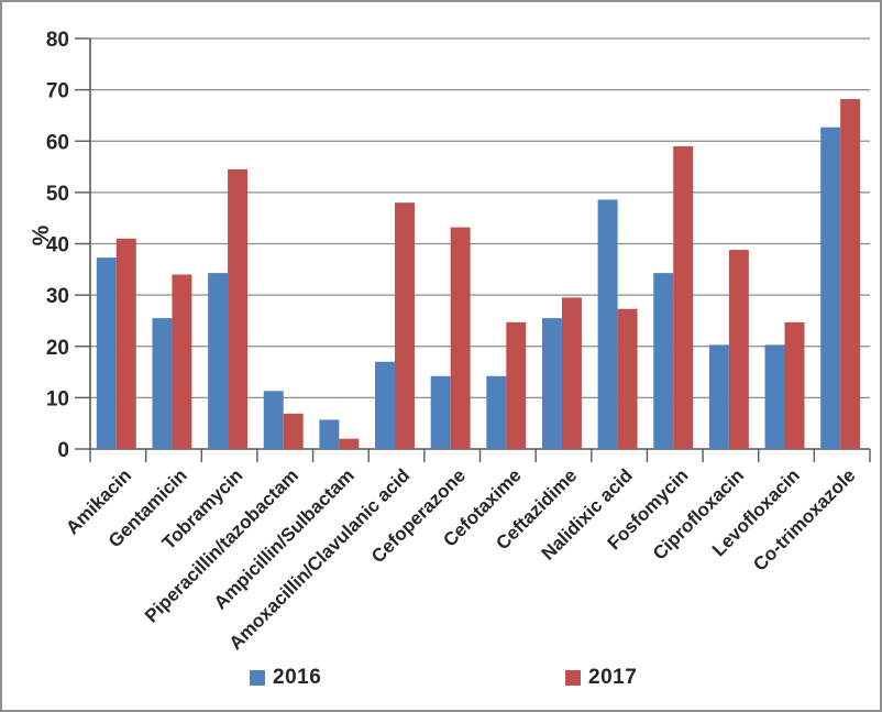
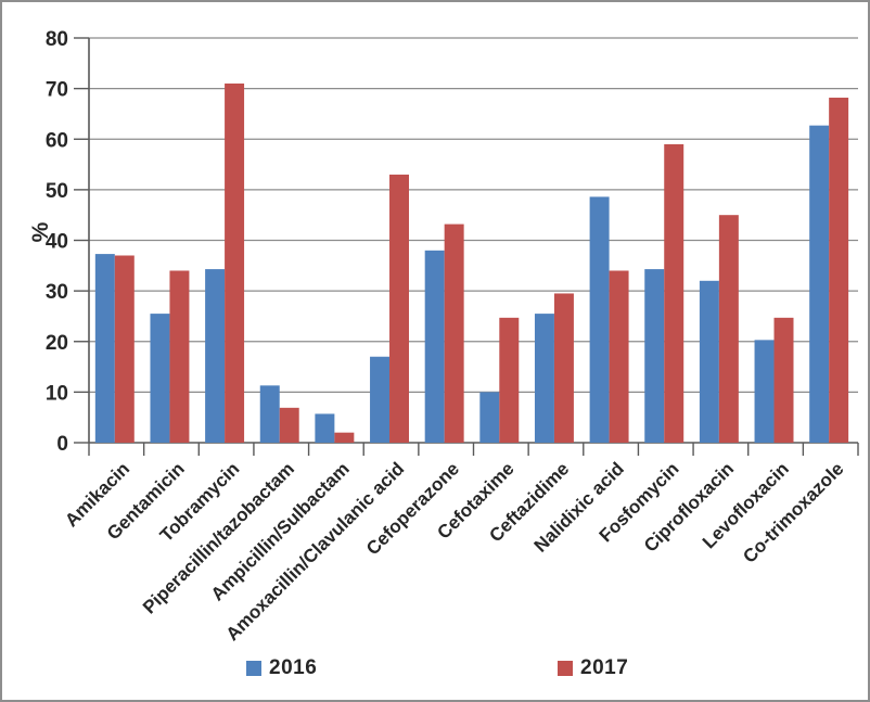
2017/Amikacin: 41 -> 37
2017/Tobramycin: 54 -> 71
2017/Amoxacillin/Clavulanic acid: 48 -> 53
2016/Cefoperazone: 14 -> 38
2016/Cefotaxime: 14 -> 10
2017/Nalidixic acid: 27 -> 34
2016/Ciprofloxacin: 20 -> 32
2017/Ciprofloxacin: 39 -> 45
